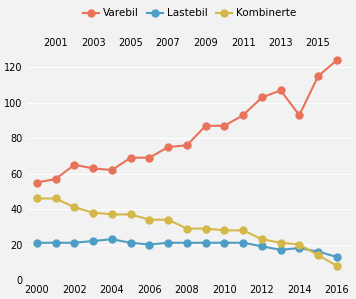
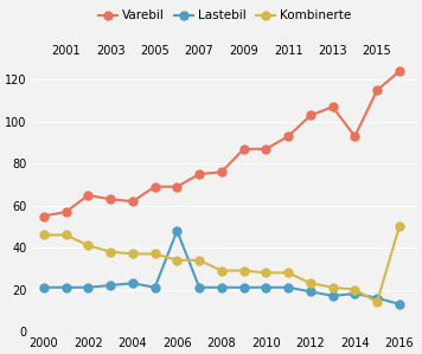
Lastebil/2006: 20 -> 48
Kombinerte/2016: 8 -> 50
